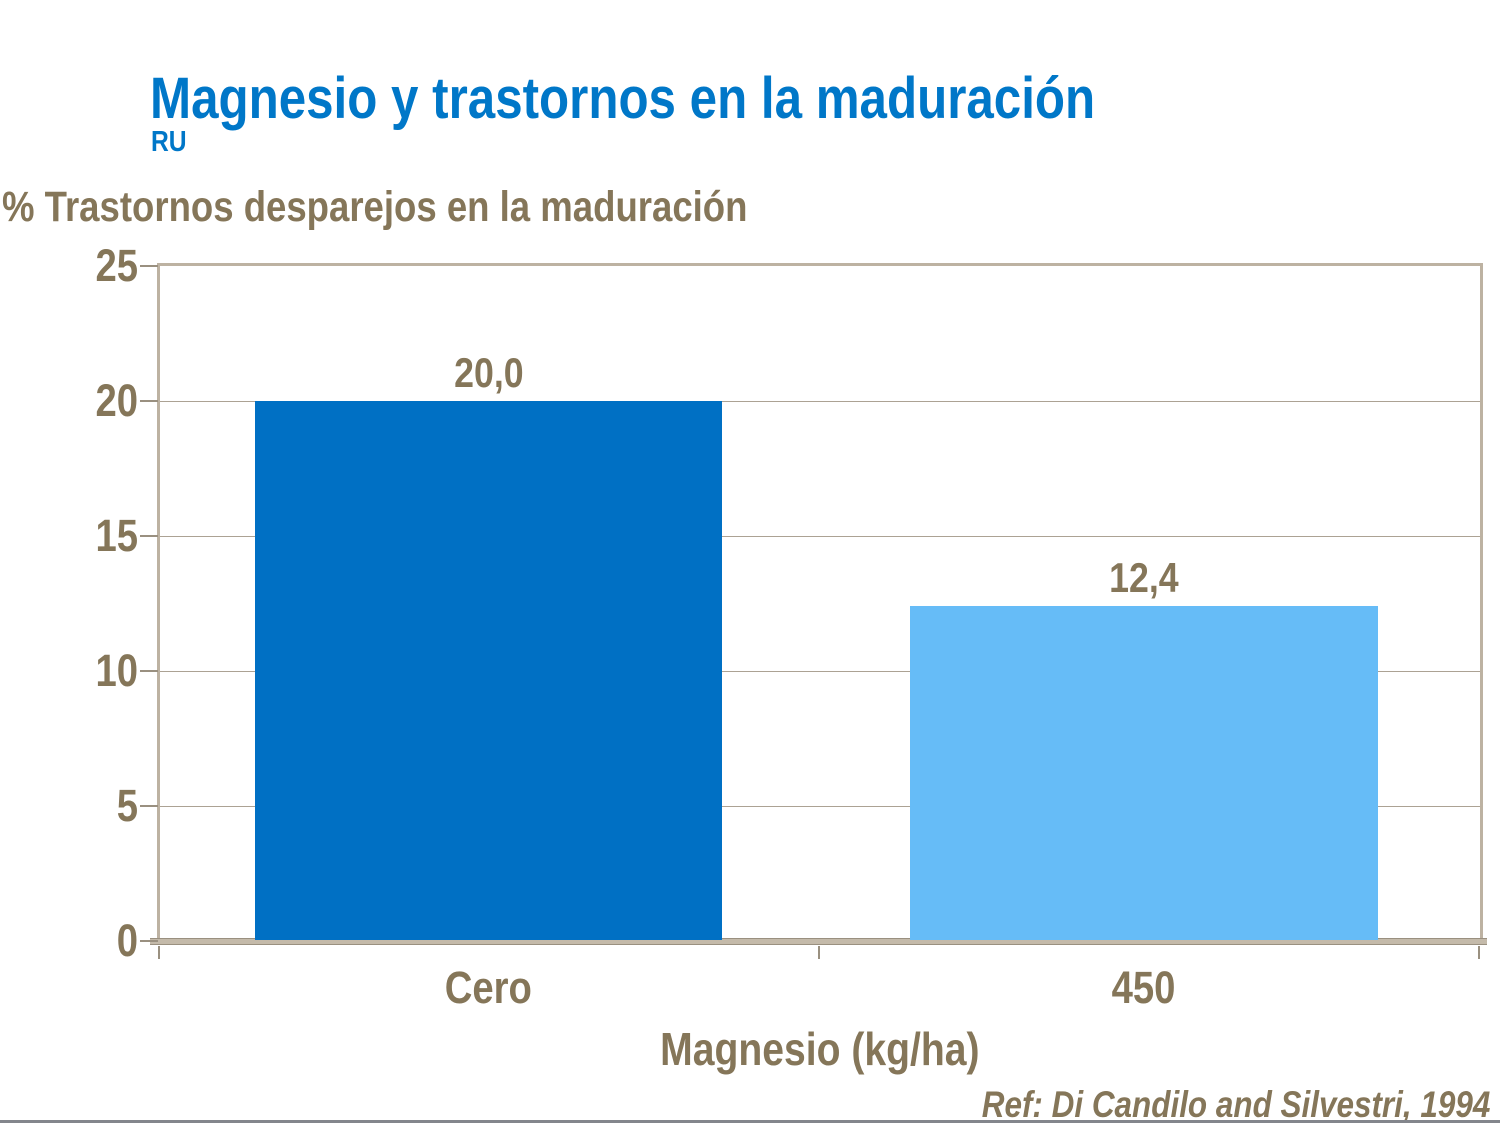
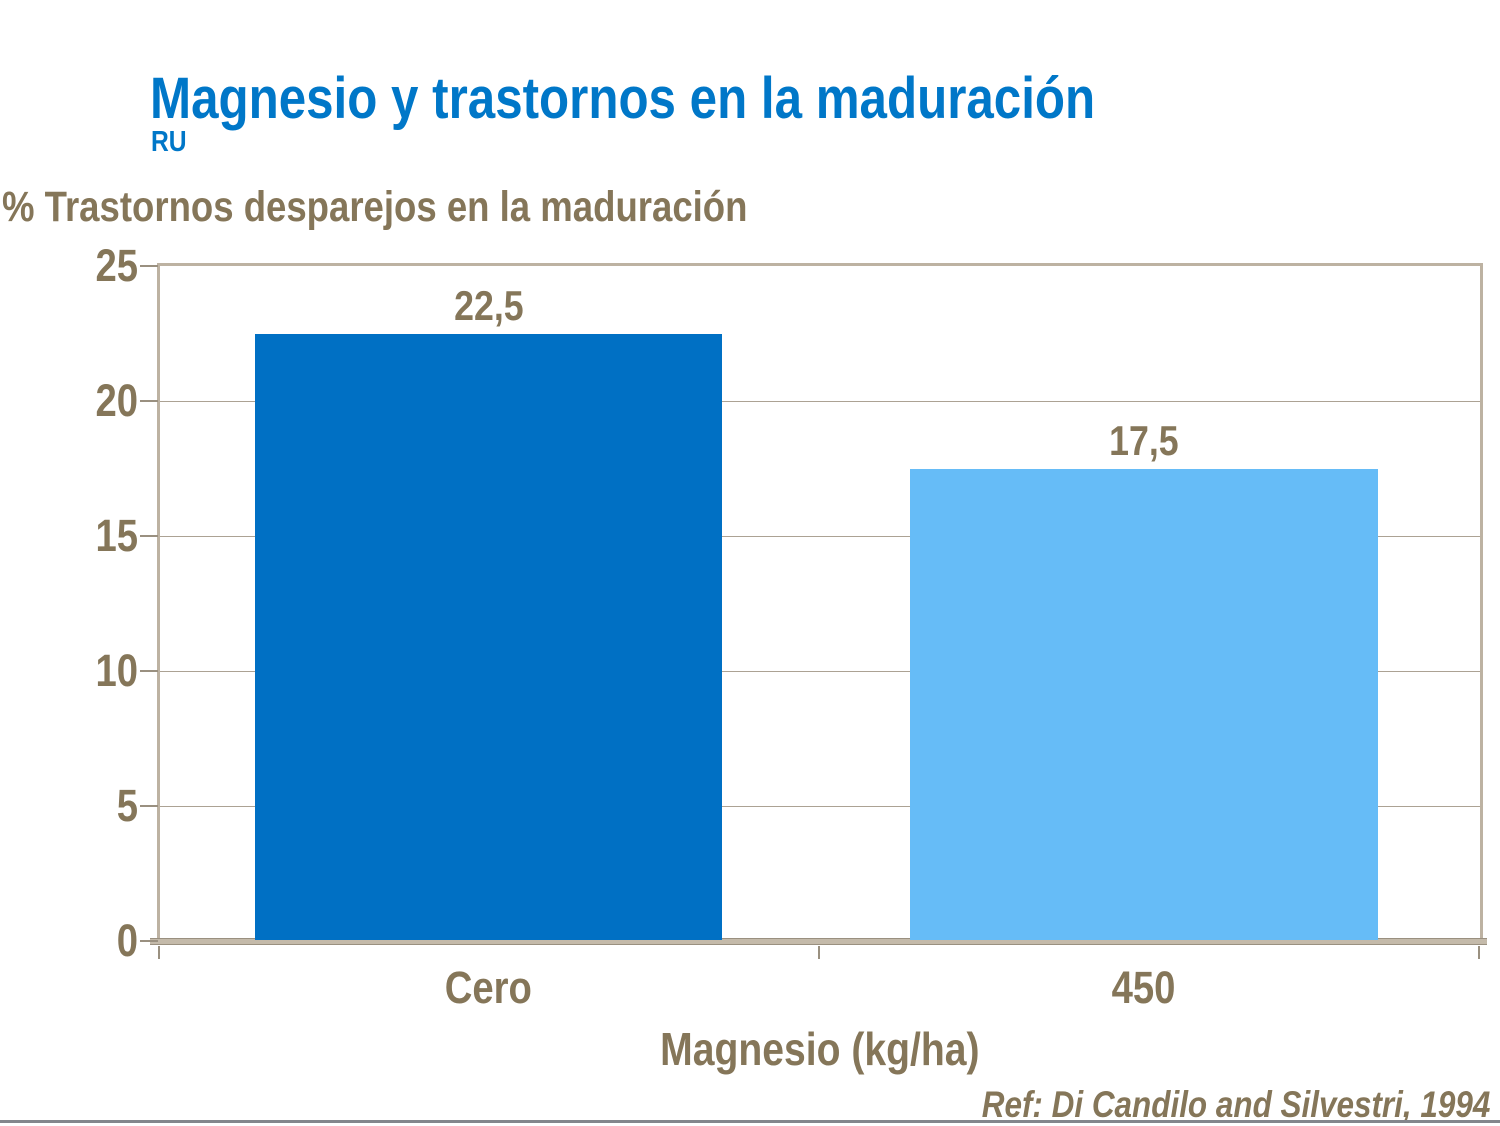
Cero: 20,0 -> 22,5
450: 12,4 -> 17,5
